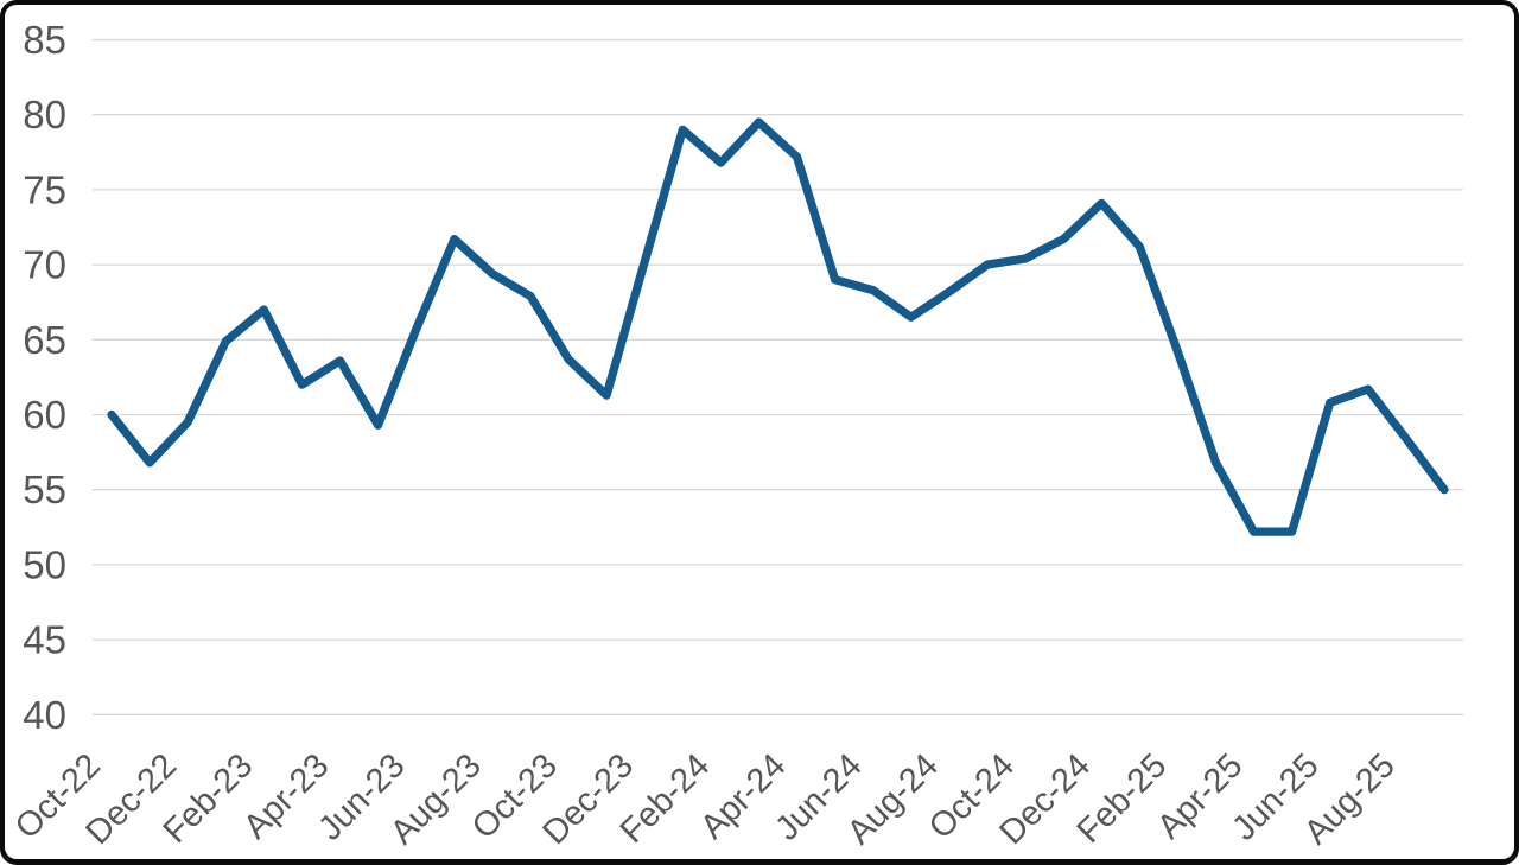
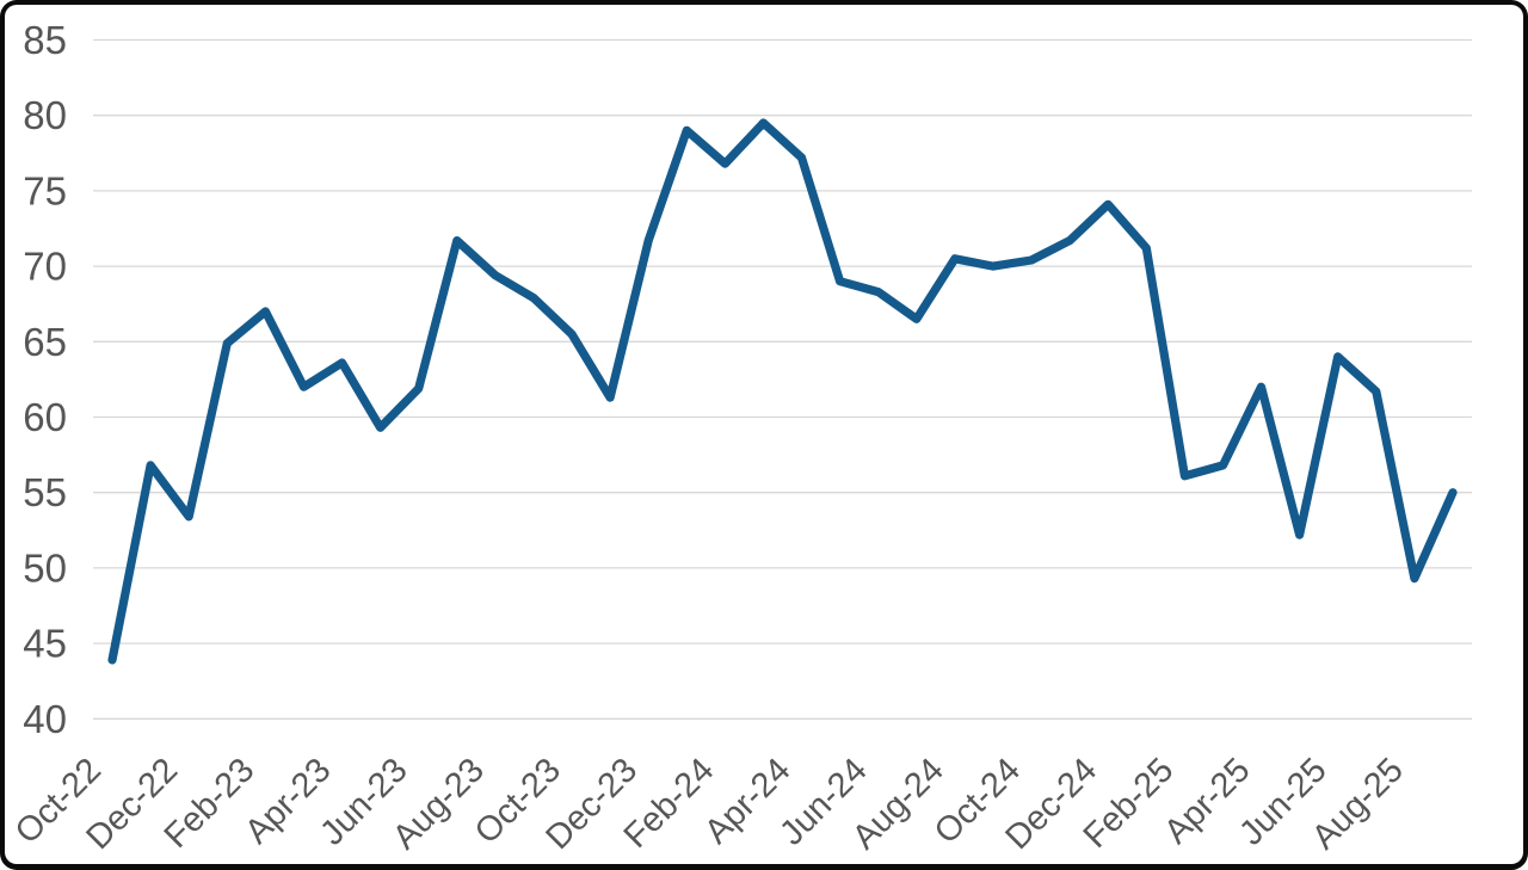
Oct-22: 60.0 -> 43.9
Dec-22: 59.5 -> 53.4
Jun-23: 65.7 -> 61.9
Oct-23: 63.7 -> 65.5
Dec-23: 70.2 -> 71.7
Aug-24: 68.2 -> 70.5
Feb-25: 64.2 -> 56.1
Apr-25: 52.2 -> 62.0
Jun-25: 60.8 -> 64.0
Aug-25: 58.4 -> 49.3
